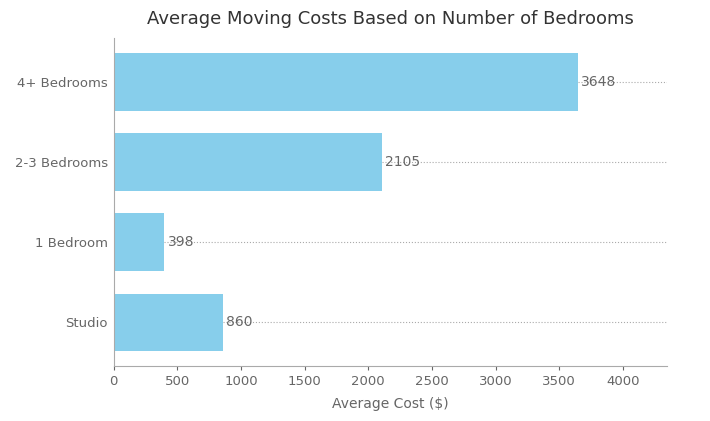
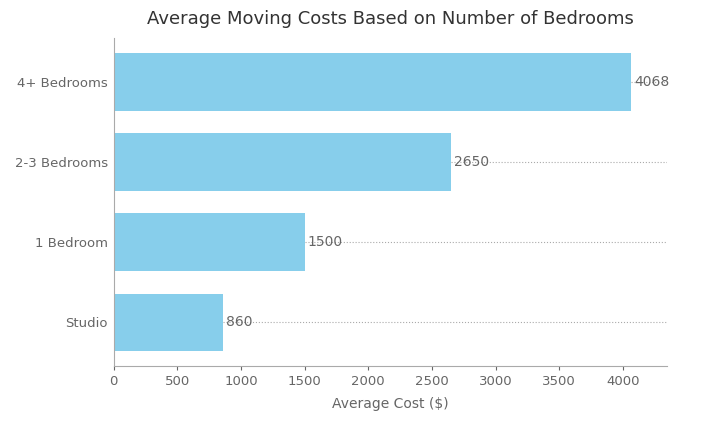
4+ Bedrooms: 3648 -> 4068
2-3 Bedrooms: 2105 -> 2650
1 Bedroom: 398 -> 1500
